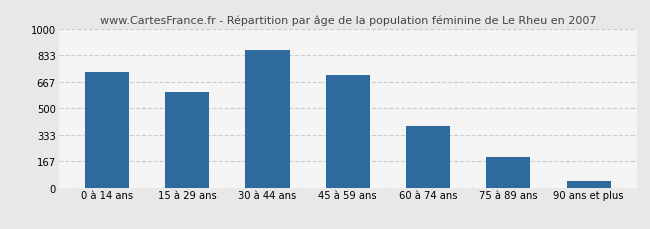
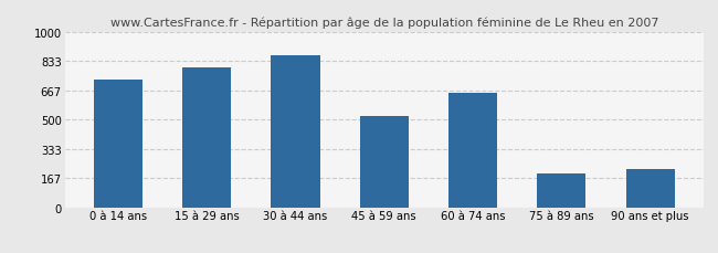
15 à 29 ans: 600 -> 800
45 à 59 ans: 710 -> 520
60 à 74 ans: 390 -> 650
90 ans et plus: 40 -> 220
